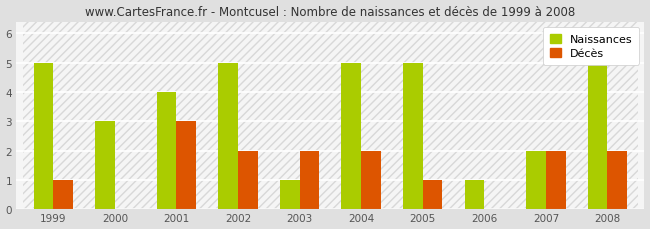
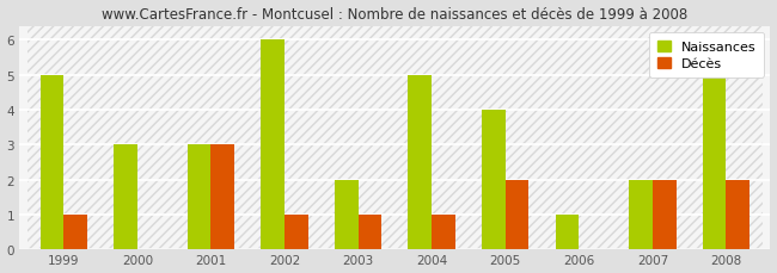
Naissances/2001: 4 -> 3
Naissances/2002: 5 -> 6
Décès/2002: 2 -> 1
Naissances/2003: 1 -> 2
Décès/2003: 2 -> 1
Décès/2004: 2 -> 1
Naissances/2005: 5 -> 4
Décès/2005: 1 -> 2
